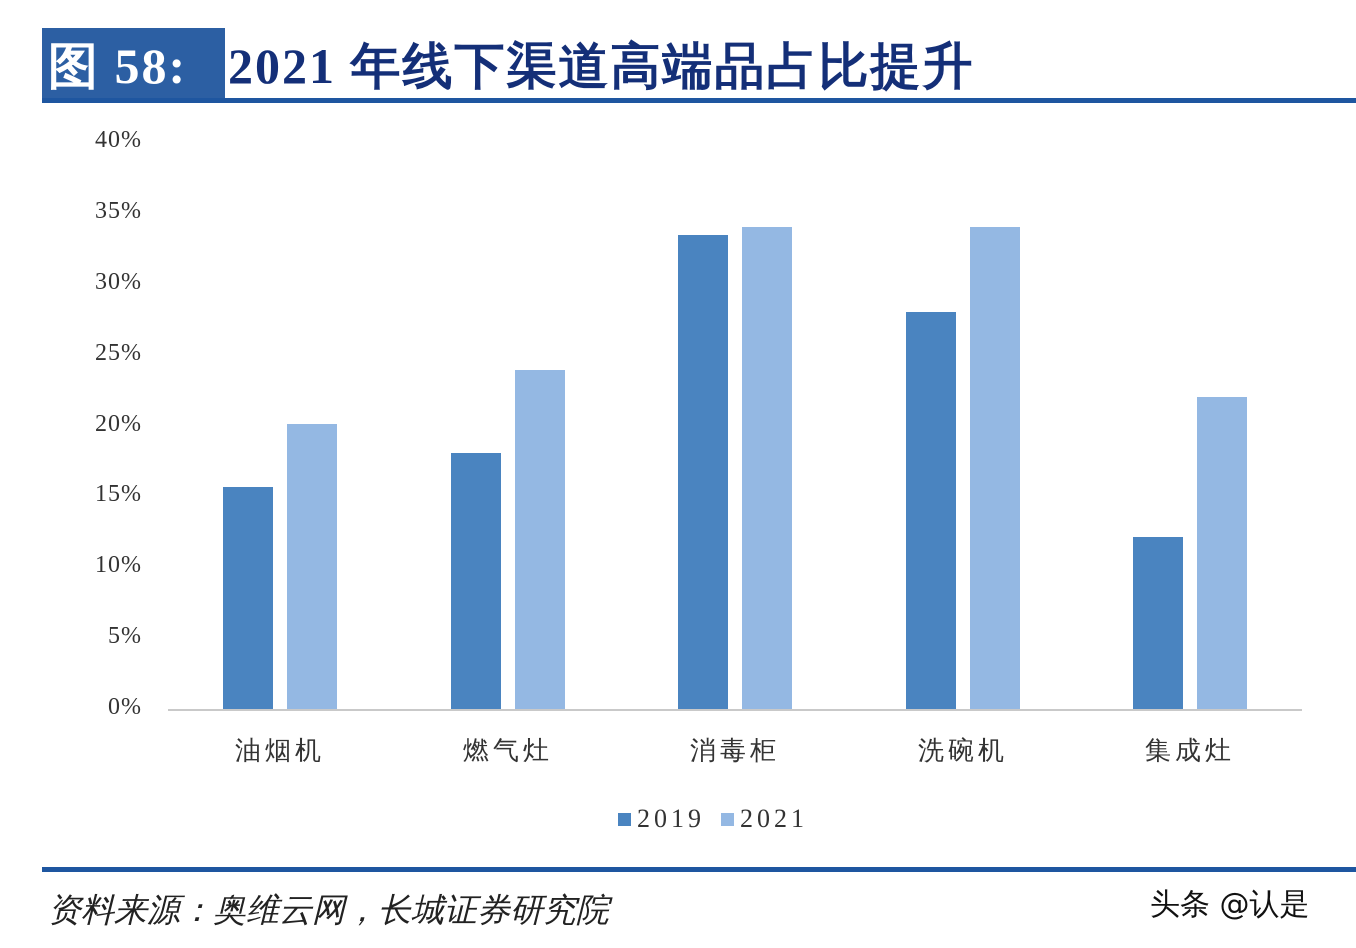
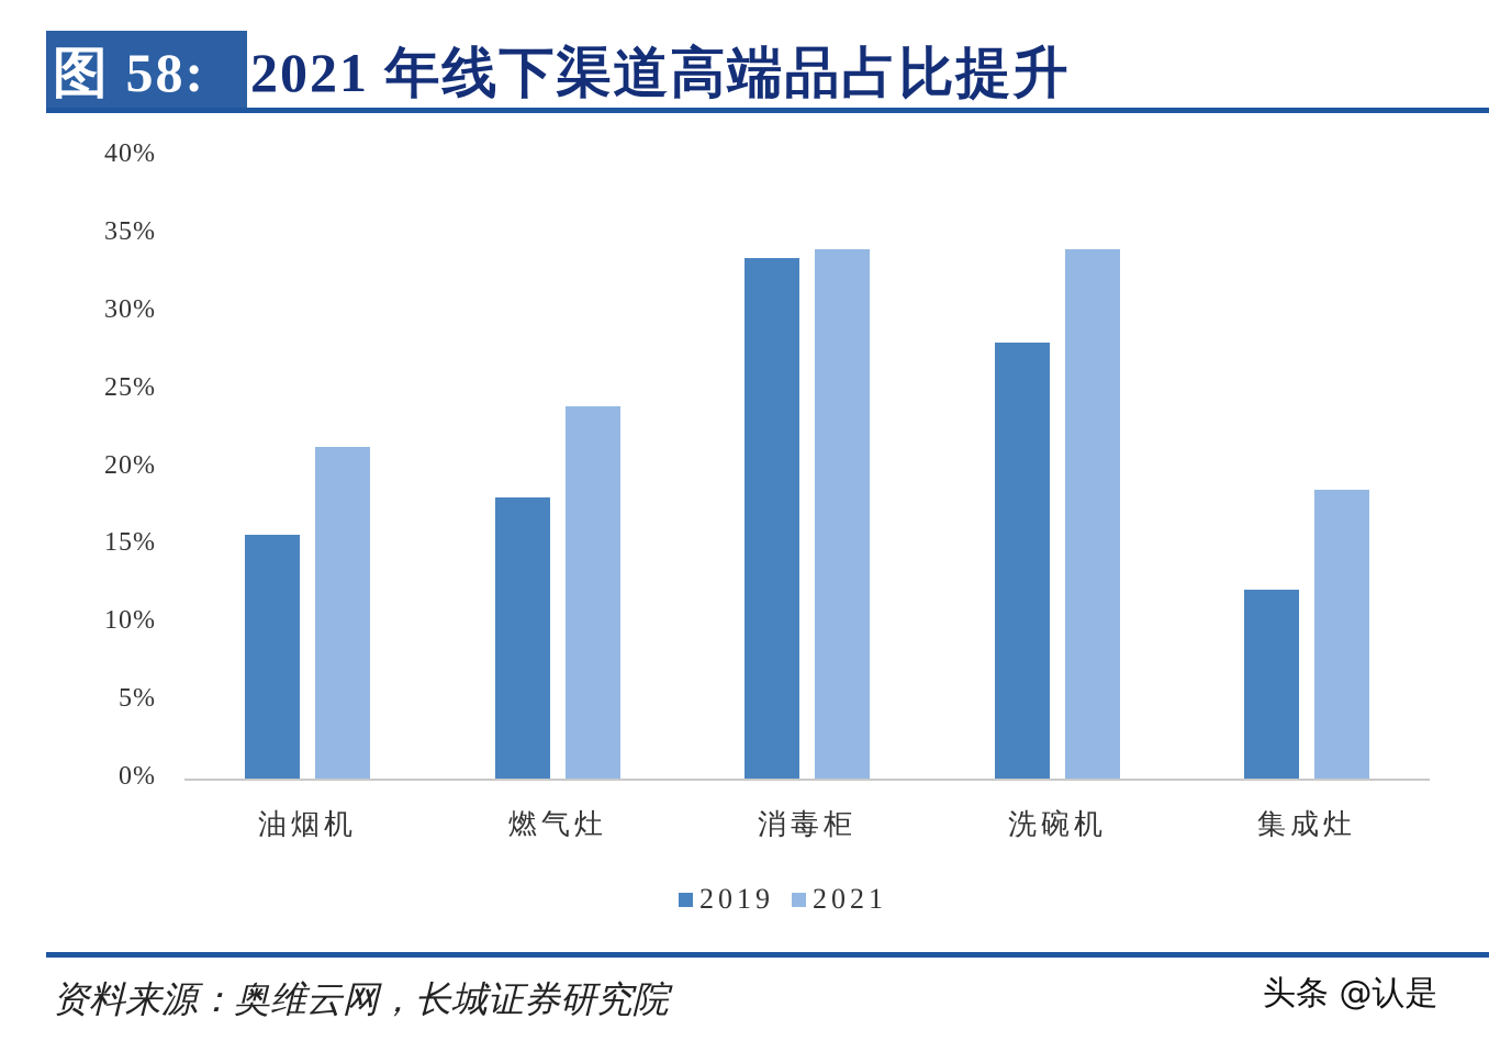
2021/油烟机: 20.2% -> 21.4%
2021/集成灶: 22.1% -> 18.6%
